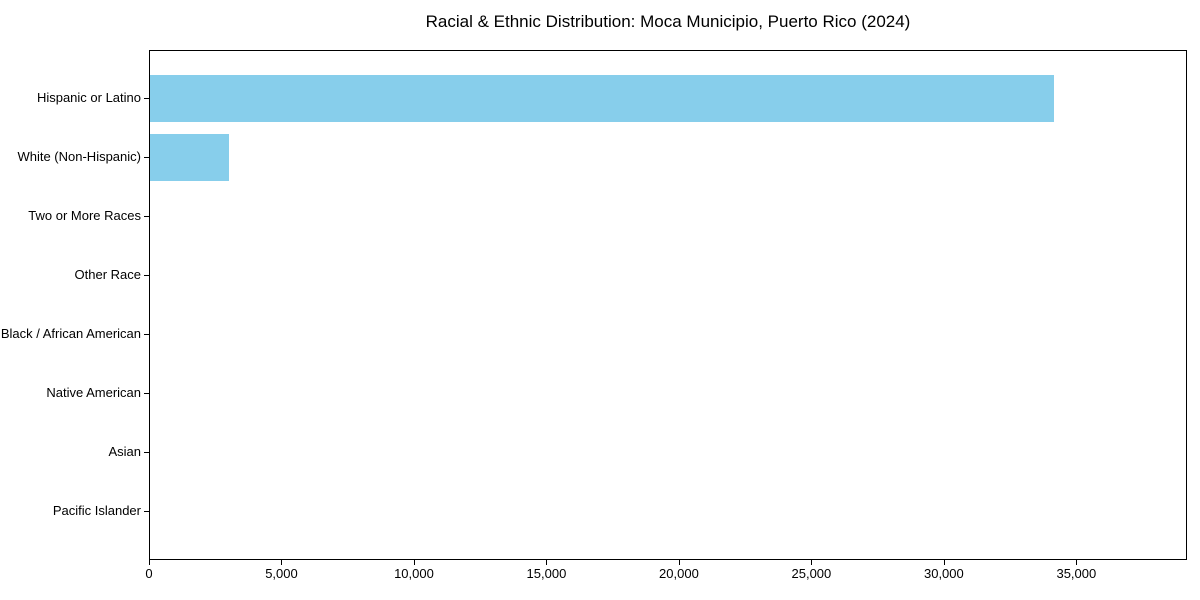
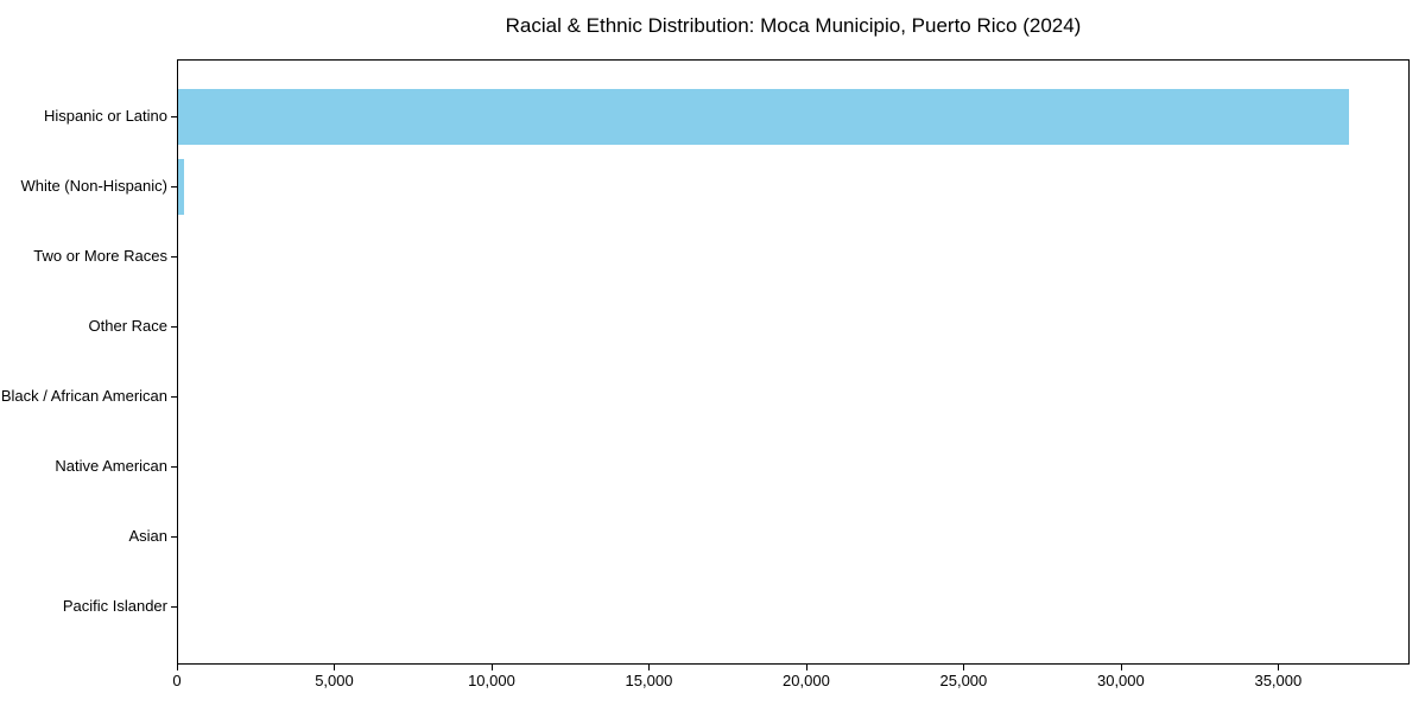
Hispanic or Latino: 34100 -> 37200
White (Non-Hispanic): 3000 -> 200
